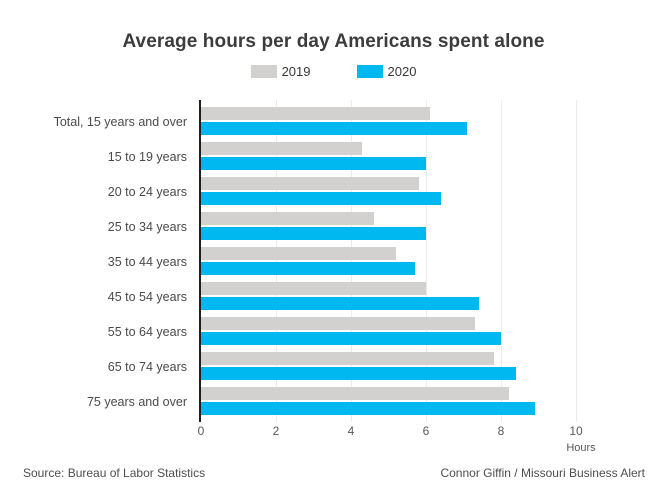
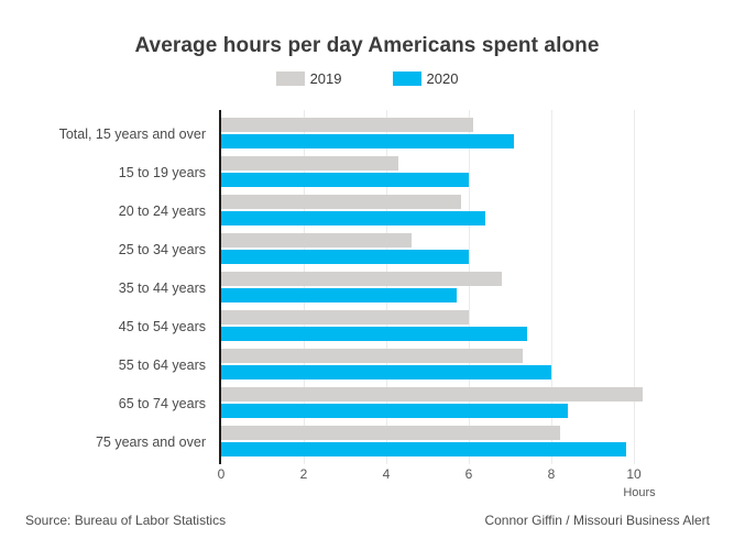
2019/35 to 44 years: 5.2 -> 6.8
2019/65 to 74 years: 7.8 -> 10.2
2020/75 years and over: 8.9 -> 9.8
